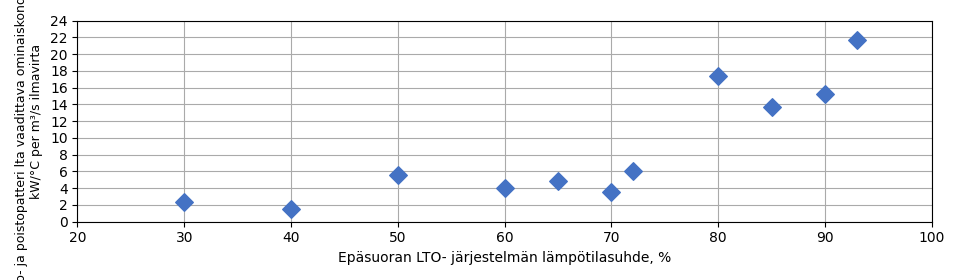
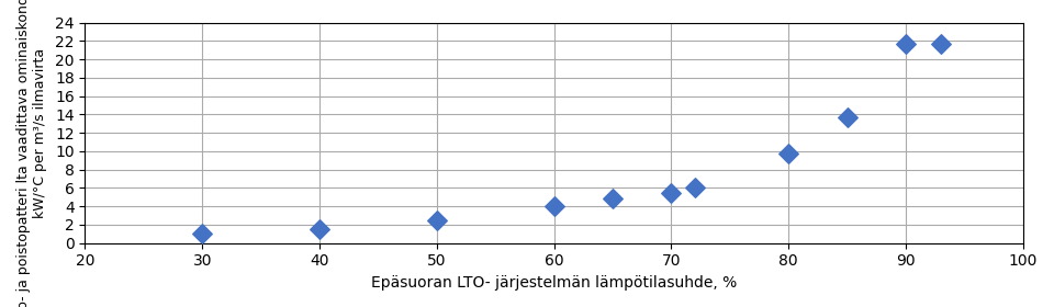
30: 2.4 -> 1.0
50: 5.6 -> 2.5
70: 3.6 -> 5.5
80: 17.4 -> 9.7
90: 15.2 -> 21.7
